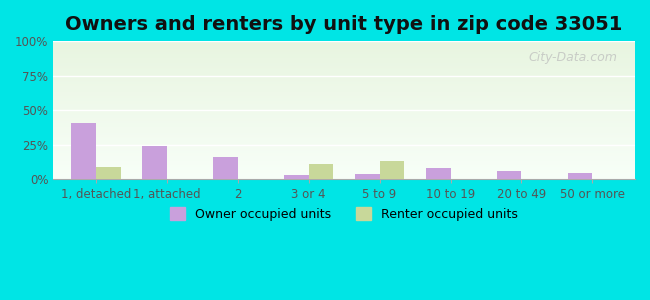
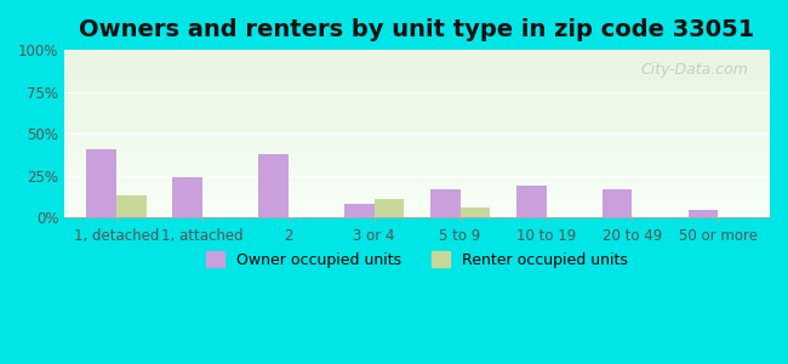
Renter occupied units/1, detached: 9% -> 13%
Owner occupied units/2: 16% -> 38%
Owner occupied units/3 or 4: 3% -> 8%
Owner occupied units/5 to 9: 4% -> 17%
Renter occupied units/5 to 9: 13% -> 6%
Owner occupied units/10 to 19: 8% -> 19%
Owner occupied units/20 to 49: 6% -> 17%
